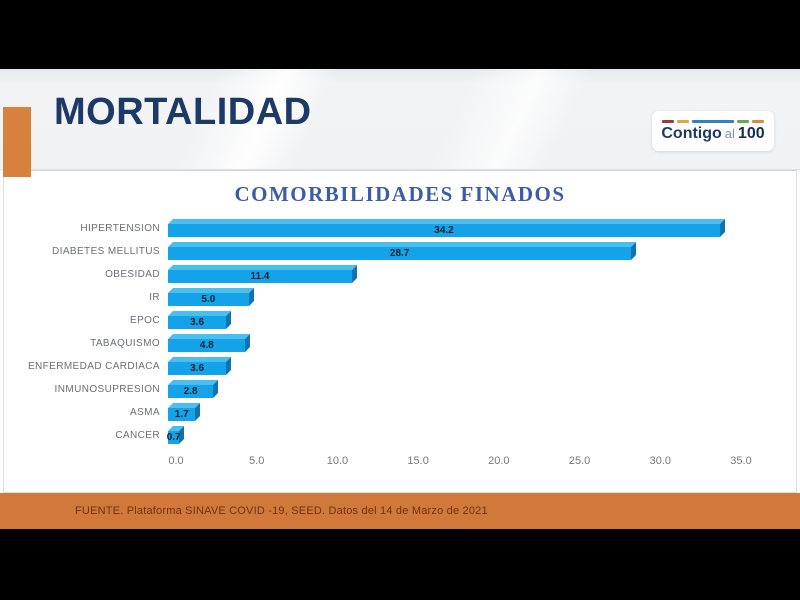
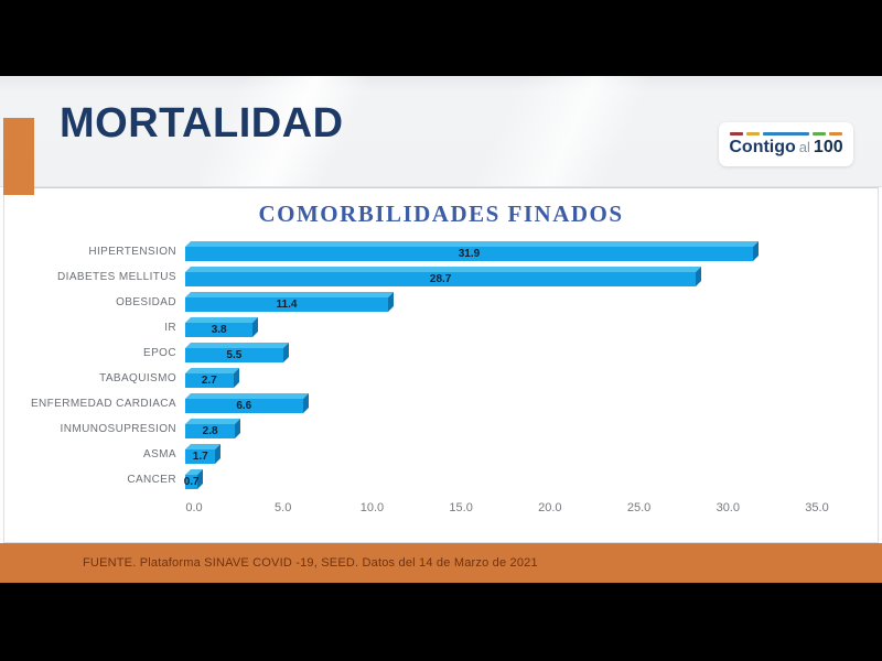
HIPERTENSION: 34.2 -> 31.9
IR: 5.0 -> 3.8
EPOC: 3.6 -> 5.5
TABAQUISMO: 4.8 -> 2.7
ENFERMEDAD CARDIACA: 3.6 -> 6.6
